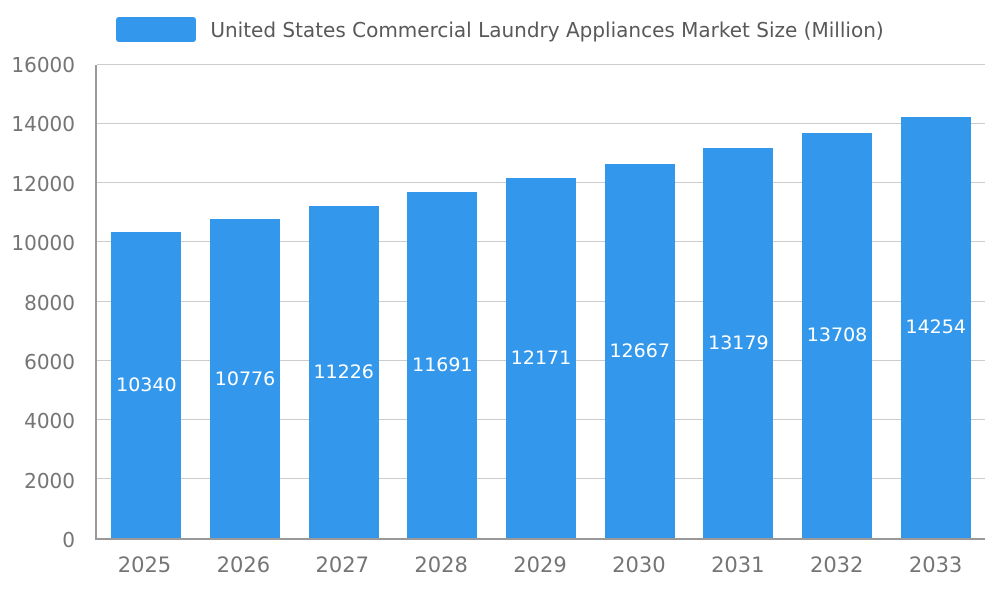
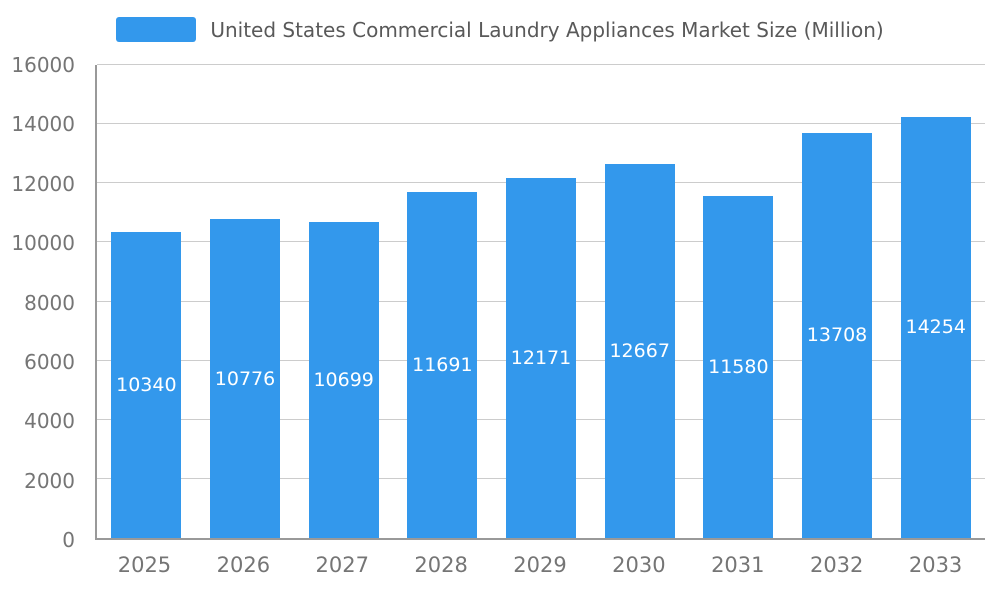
2027: 11226 -> 10699
2031: 13179 -> 11580
